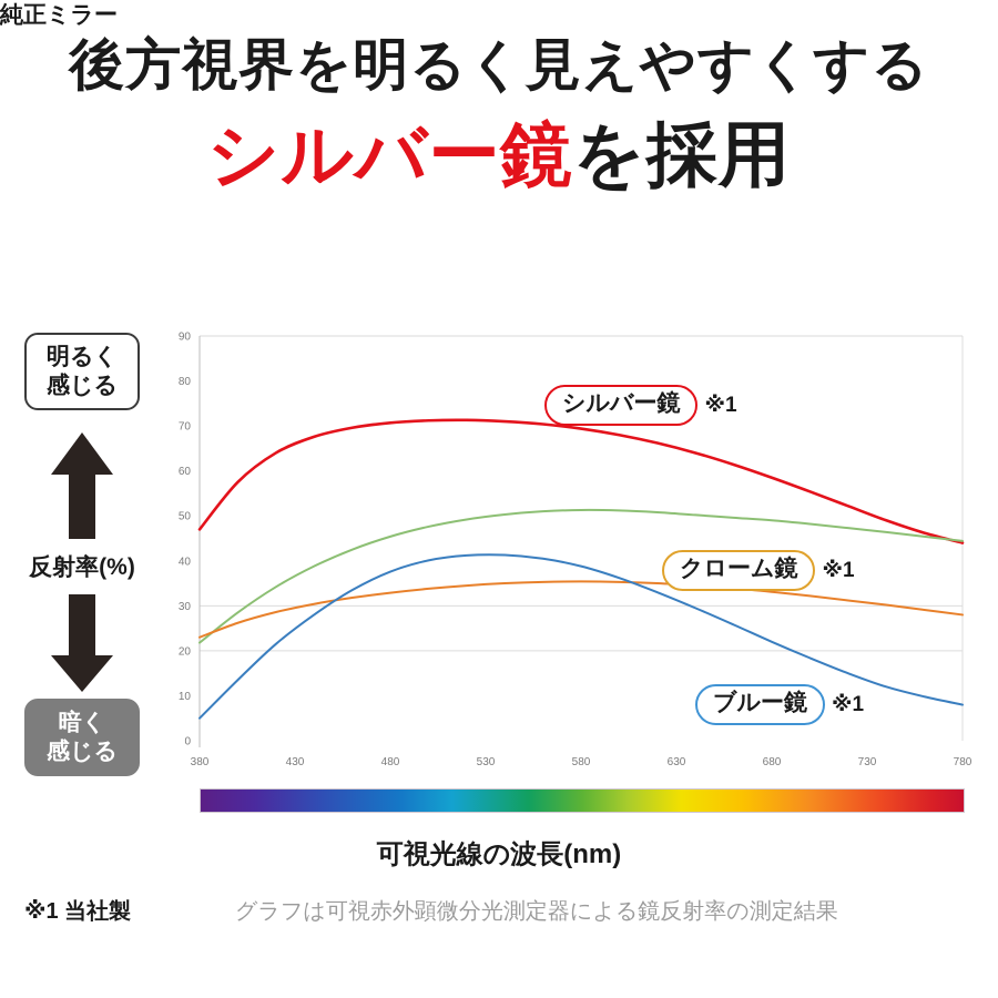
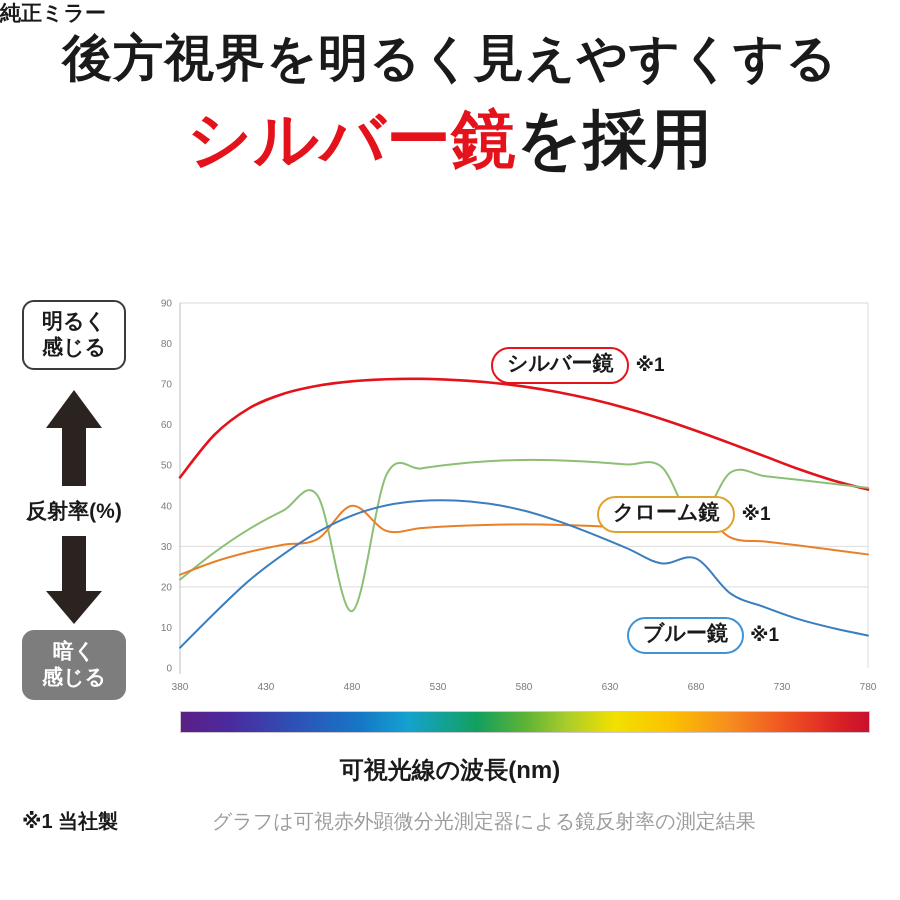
純正ミラー/480: 45 -> 14
クローム鏡/480: 33 -> 40
純正ミラー/680: 49 -> 36
クローム鏡/680: 33 -> 39
ブルー鏡/680: 22 -> 27
